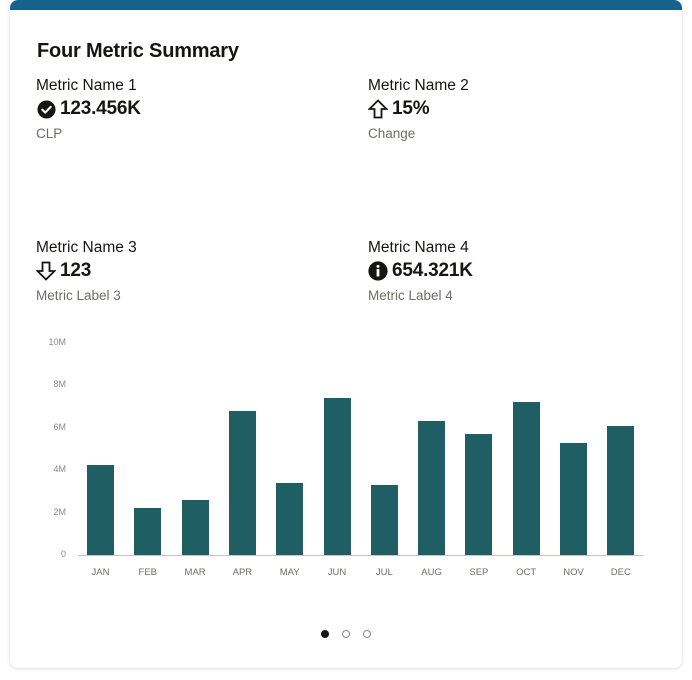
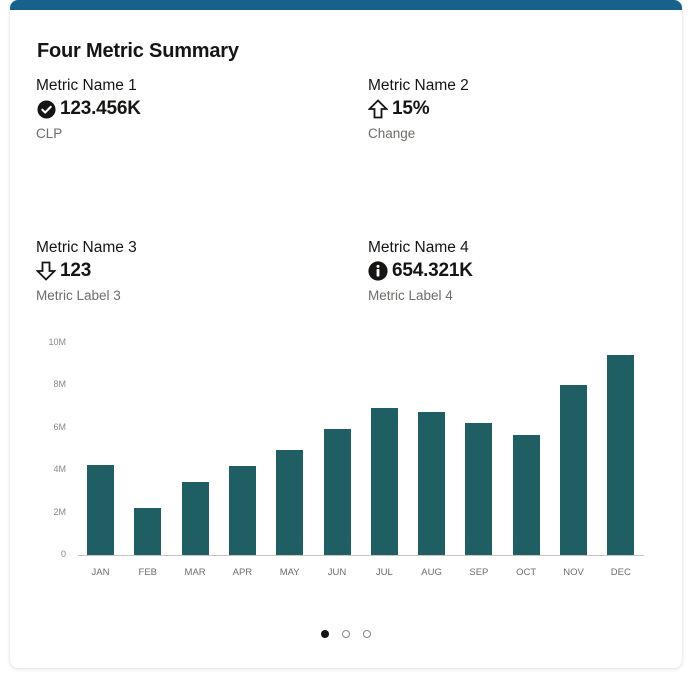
MAR: 2.6M -> 3.4M
APR: 6.8M -> 4.2M
MAY: 3.4M -> 5.0M
JUN: 7.4M -> 6.0M
JUL: 3.3M -> 7.0M
AUG: 6.3M -> 6.8M
SEP: 5.7M -> 6.2M
OCT: 7.2M -> 5.6M
NOV: 5.3M -> 8.0M
DEC: 6.1M -> 9.4M
